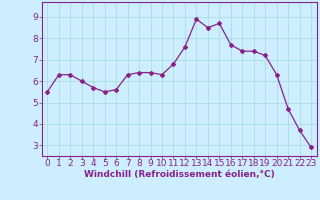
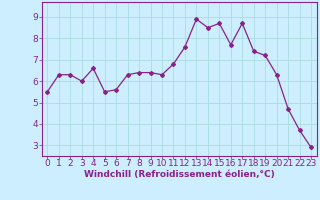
4: 5.7 -> 6.6
17: 7.4 -> 8.7
